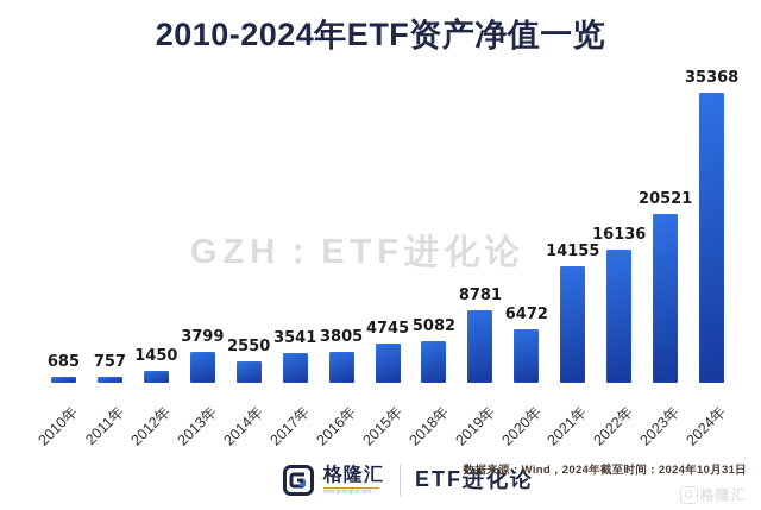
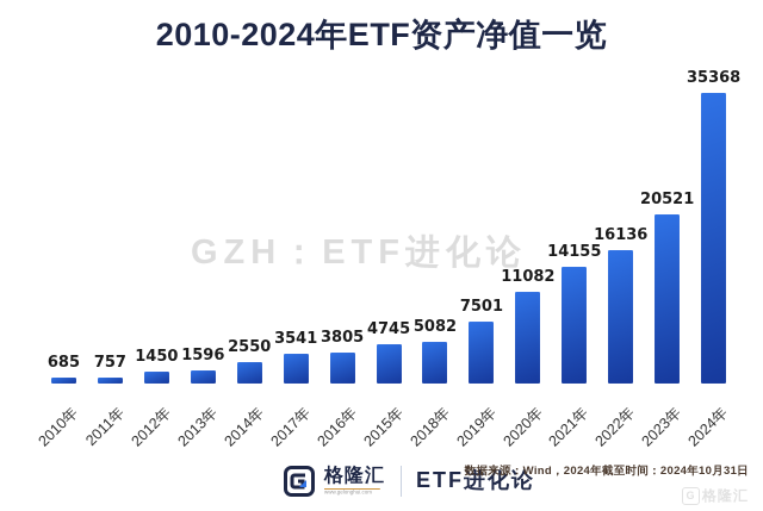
2013年: 3799 -> 1596
2019年: 8781 -> 7501
2020年: 6472 -> 11082
